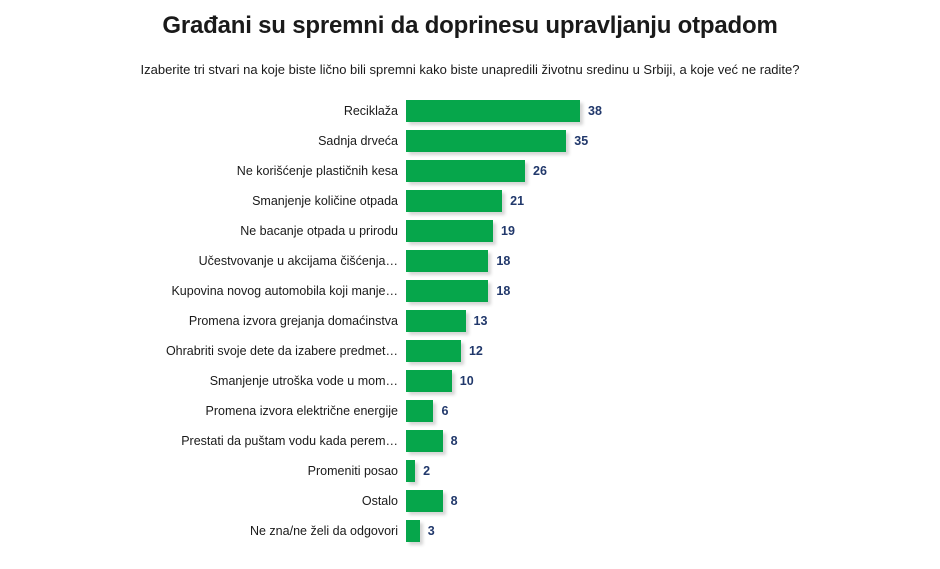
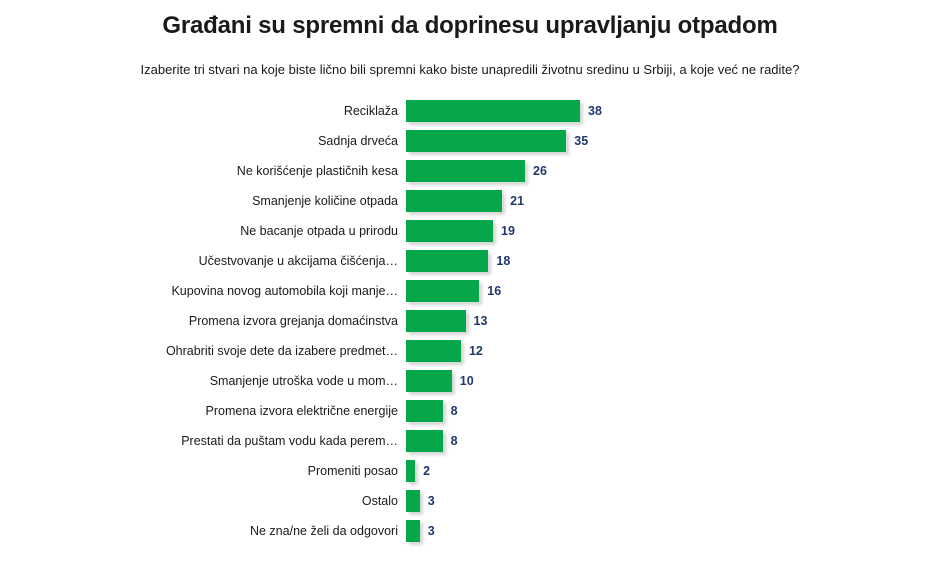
Kupovina novog automobila koji manje…: 18 -> 16
Promena izvora električne energije: 6 -> 8
Ostalo: 8 -> 3
